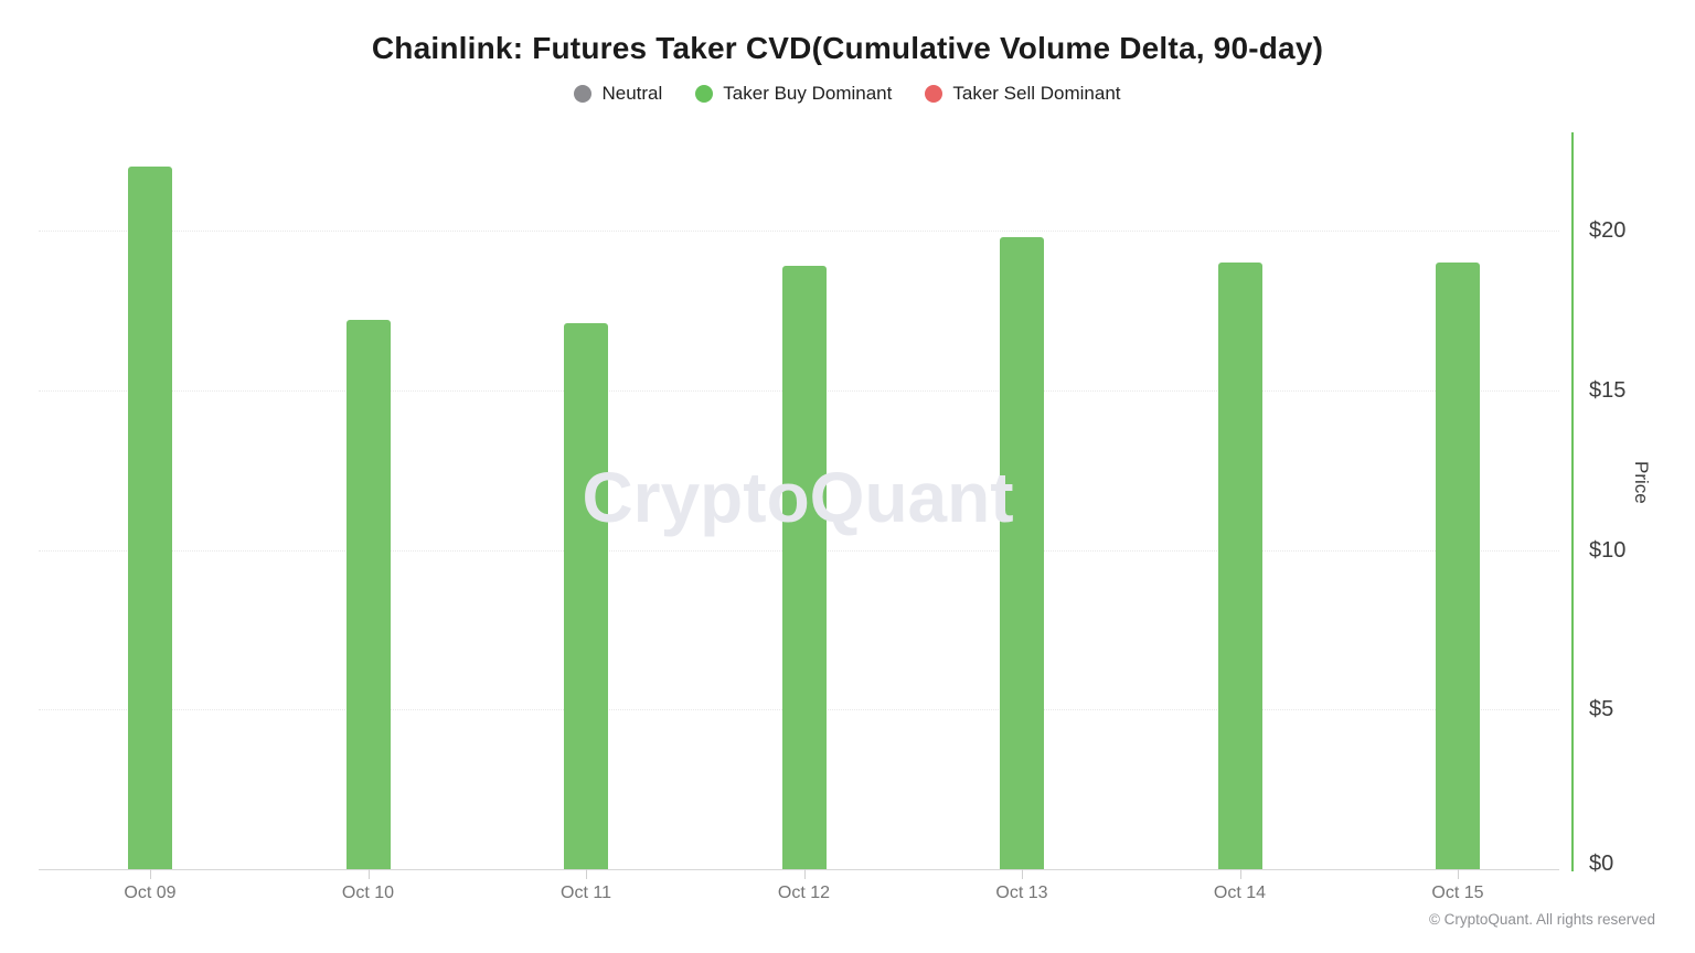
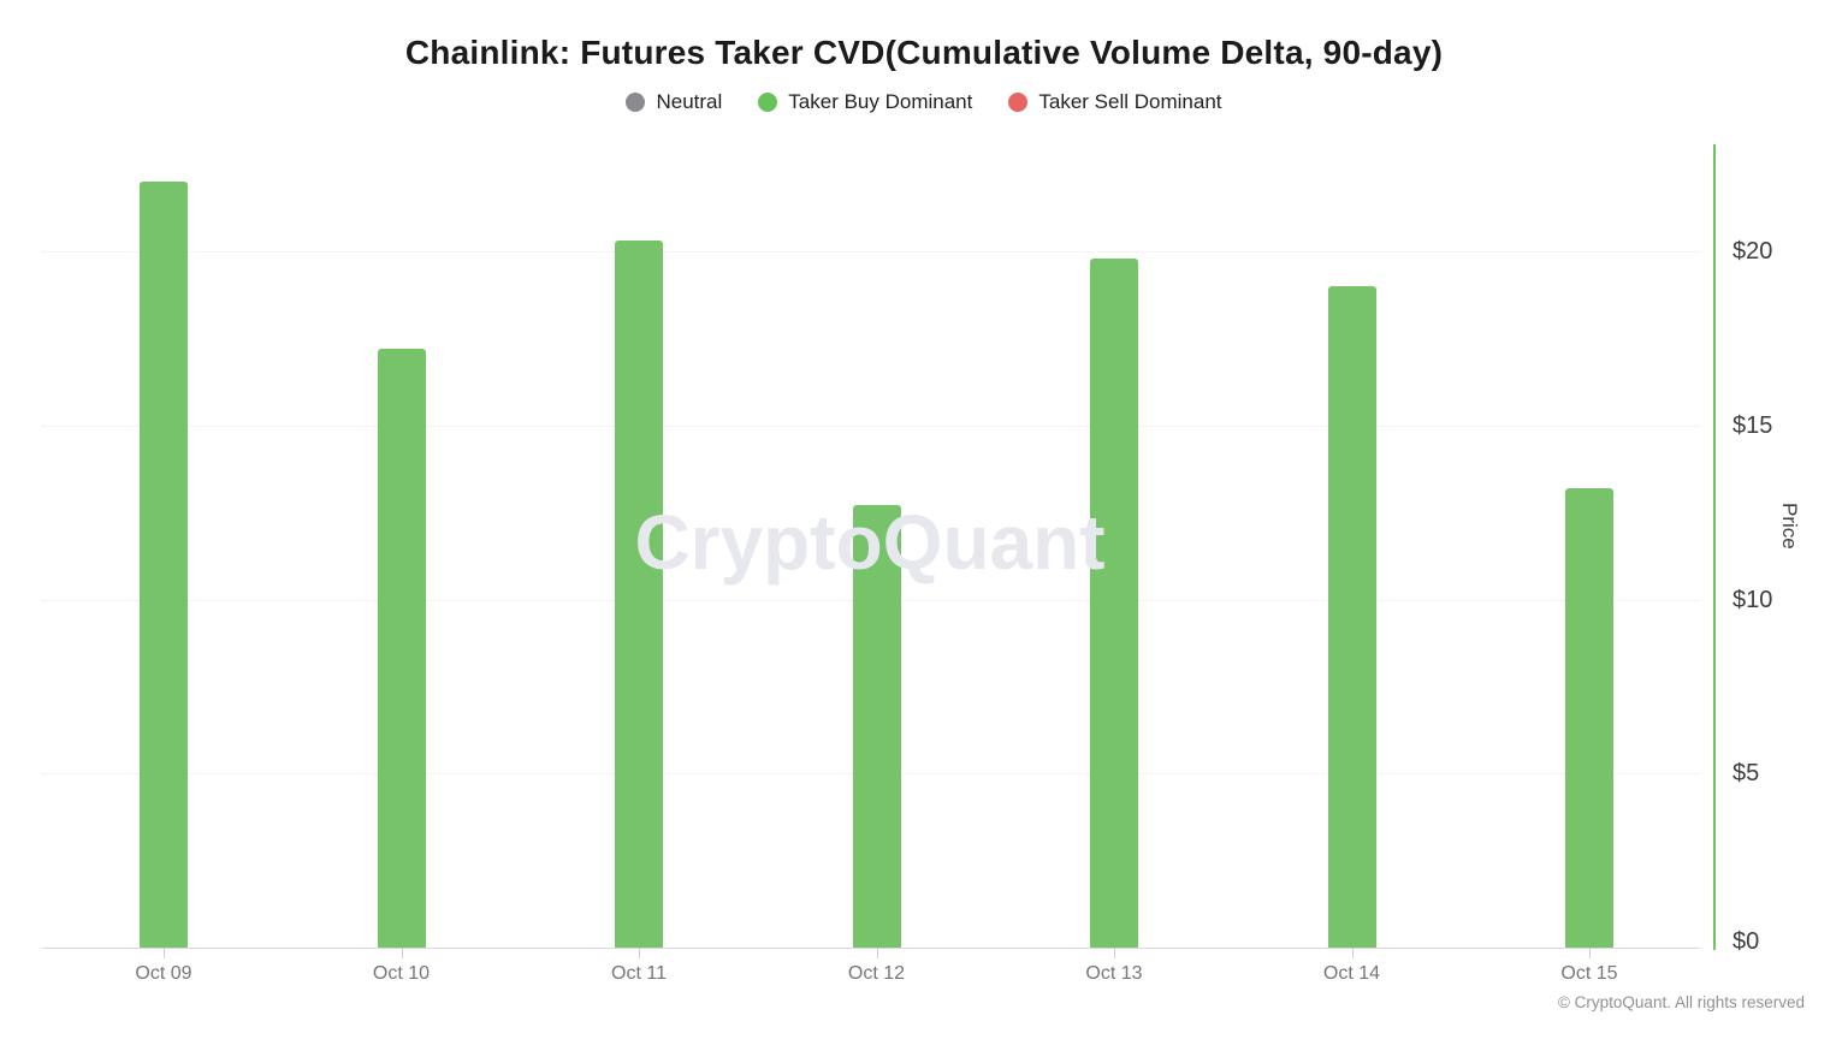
Oct 11: $17.1 -> $20.3
Oct 12: $18.9 -> $12.7
Oct 15: $19.0 -> $13.2
